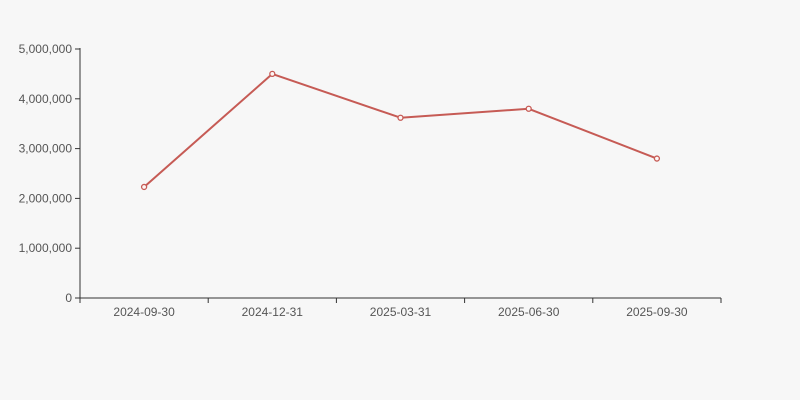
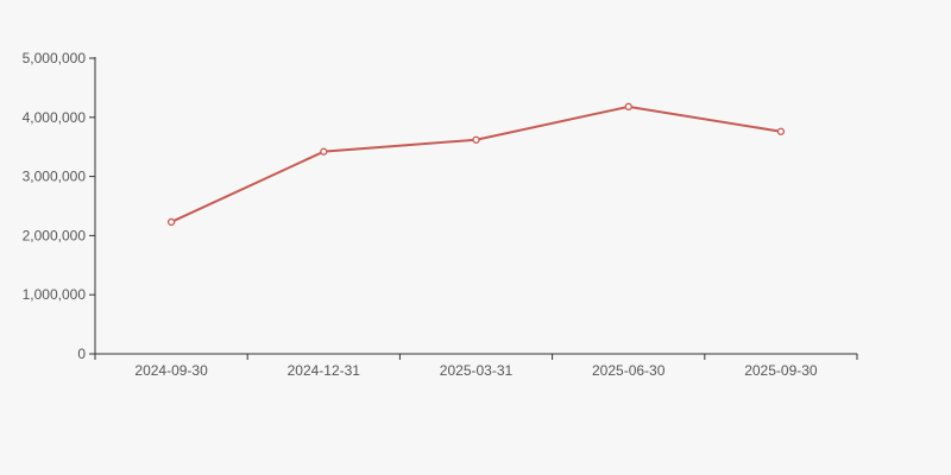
2024-12-31: 4500000 -> 3400000
2025-06-30: 3800000 -> 4200000
2025-09-30: 2800000 -> 3800000
